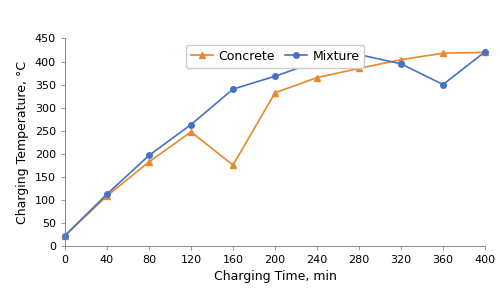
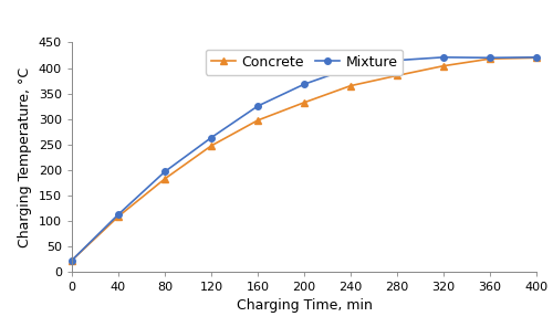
Concrete/160: 175 -> 297
Mixture/160: 340 -> 325
Mixture/320: 395 -> 421
Mixture/360: 350 -> 420
